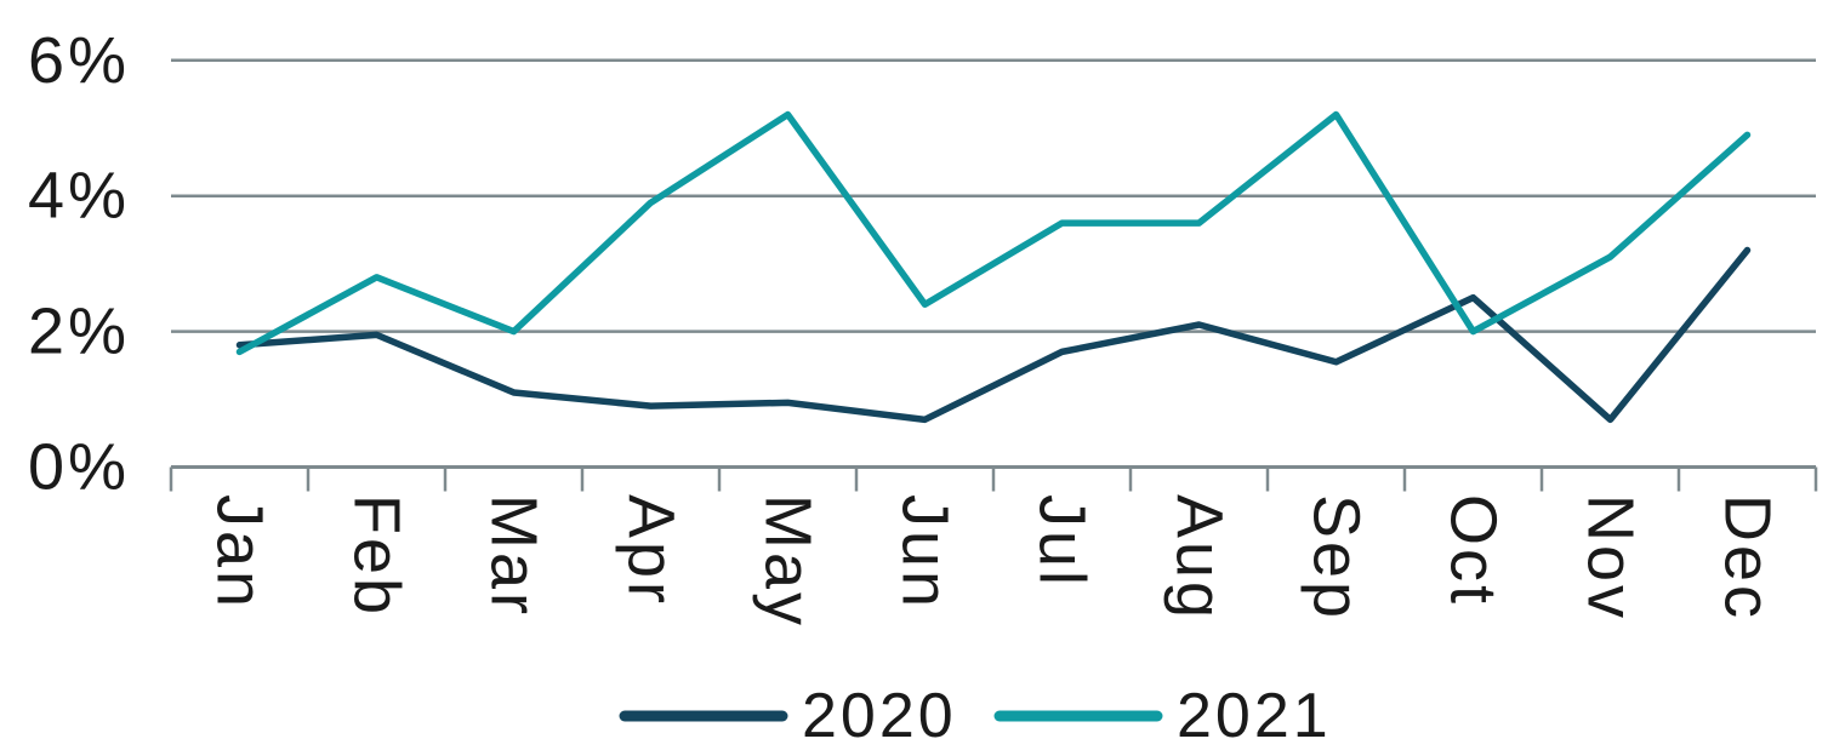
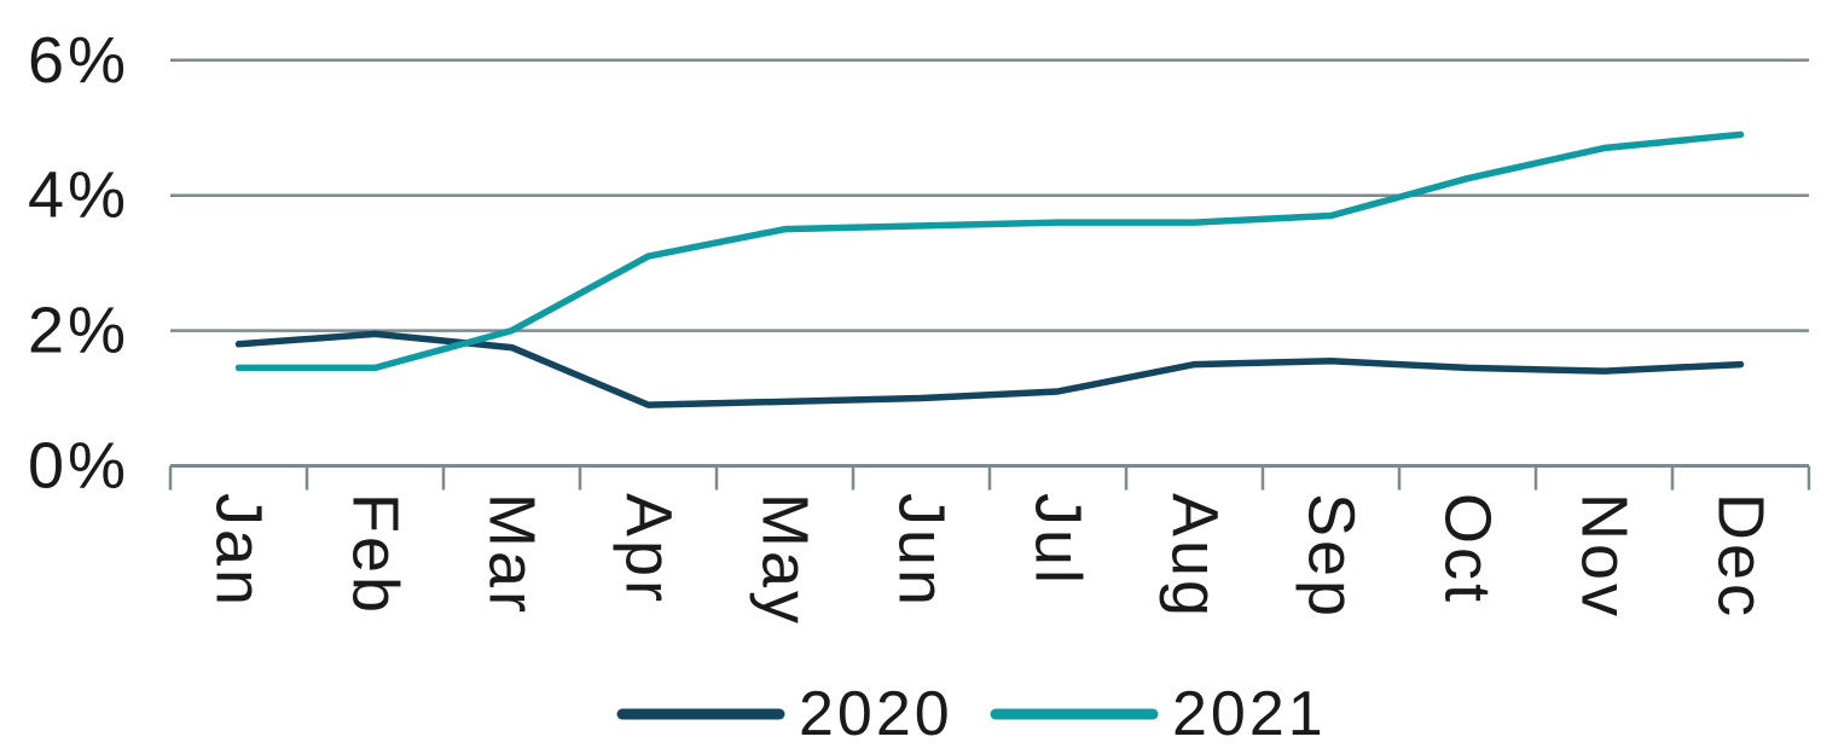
2021/Jan: 1.7% -> 1.4%
2021/Feb: 2.8% -> 1.4%
2020/Mar: 1.1% -> 1.8%
2021/Apr: 3.9% -> 3.1%
2021/May: 5.2% -> 3.5%
2020/Jun: 0.7% -> 1.0%
2021/Jun: 2.4% -> 3.5%
2020/Jul: 1.7% -> 1.1%
2020/Aug: 2.1% -> 1.5%
2021/Sep: 5.2% -> 3.7%
2020/Oct: 2.5% -> 1.4%
2021/Oct: 2.0% -> 4.2%
2020/Nov: 0.7% -> 1.4%
2021/Nov: 3.1% -> 4.7%
2020/Dec: 3.2% -> 1.5%
